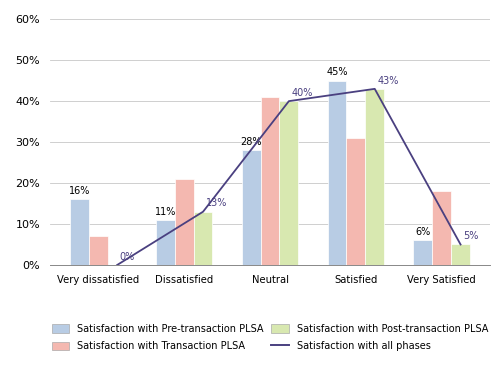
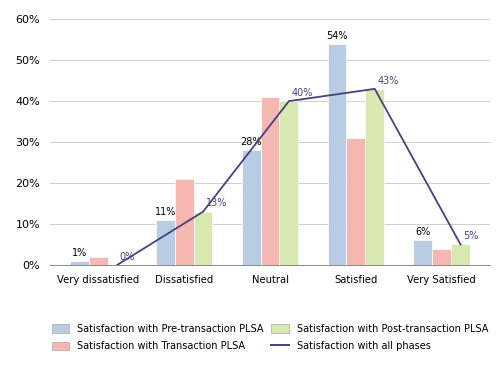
Satisfaction with Pre-transaction PLSA/Very dissatisfied: 16% -> 1%
Satisfaction with Transaction PLSA/Very dissatisfied: 7% -> 2%
Satisfaction with Pre-transaction PLSA/Satisfied: 45% -> 54%
Satisfaction with Transaction PLSA/Very Satisfied: 18% -> 4%
